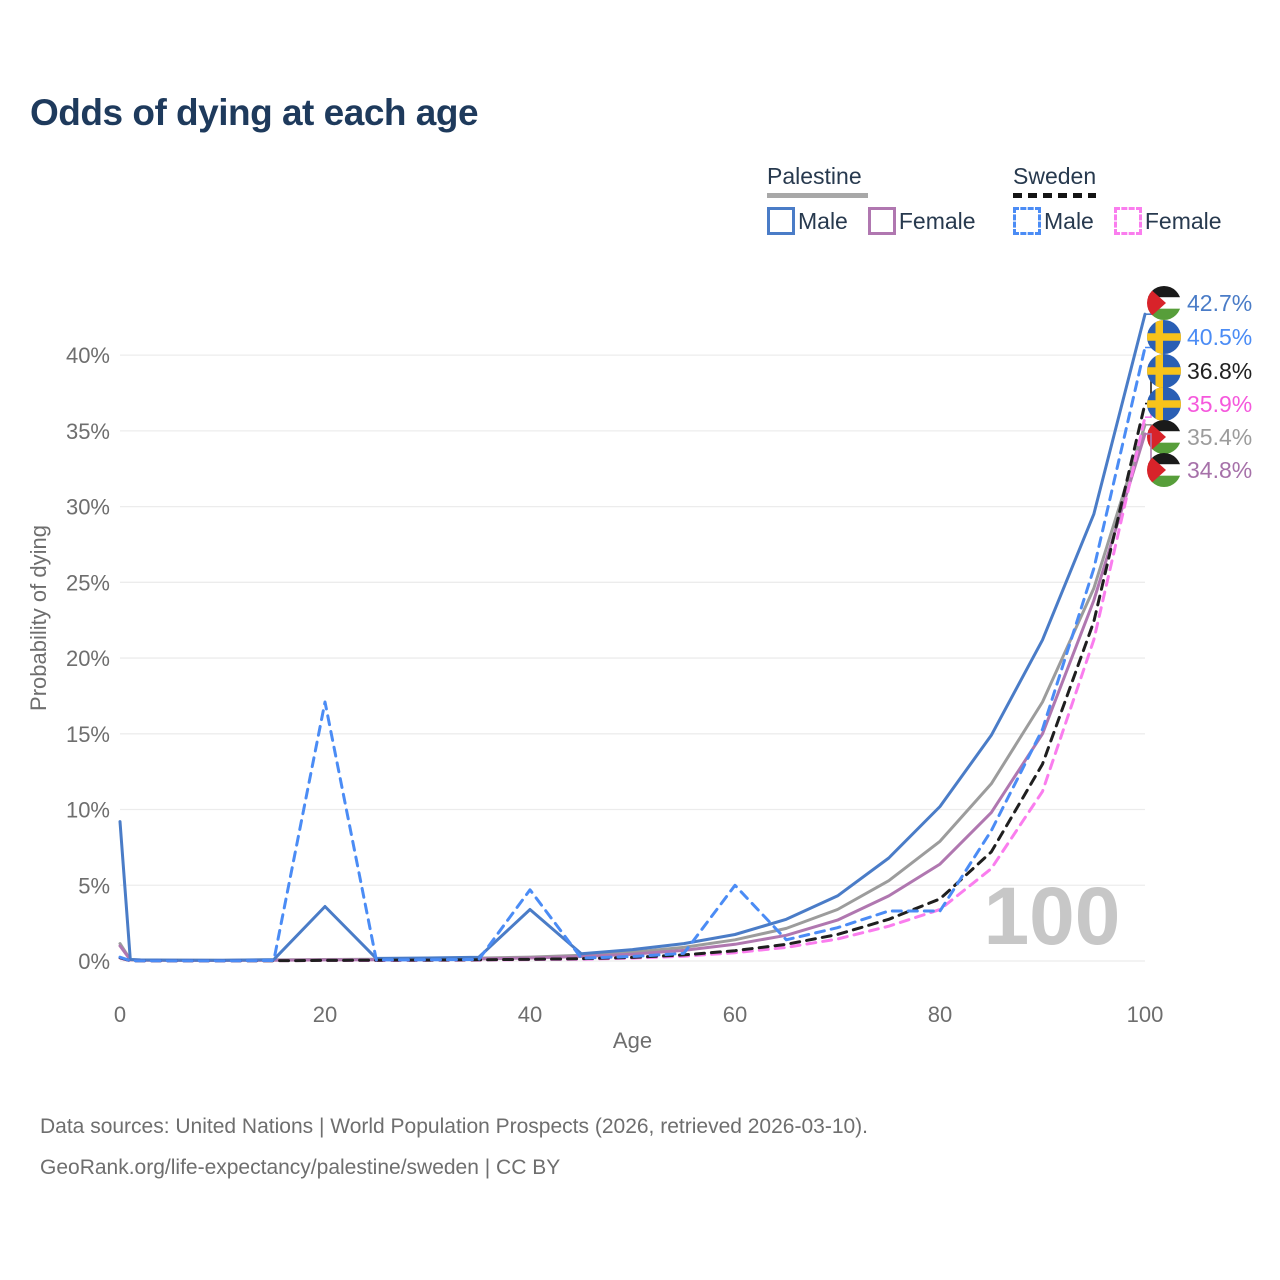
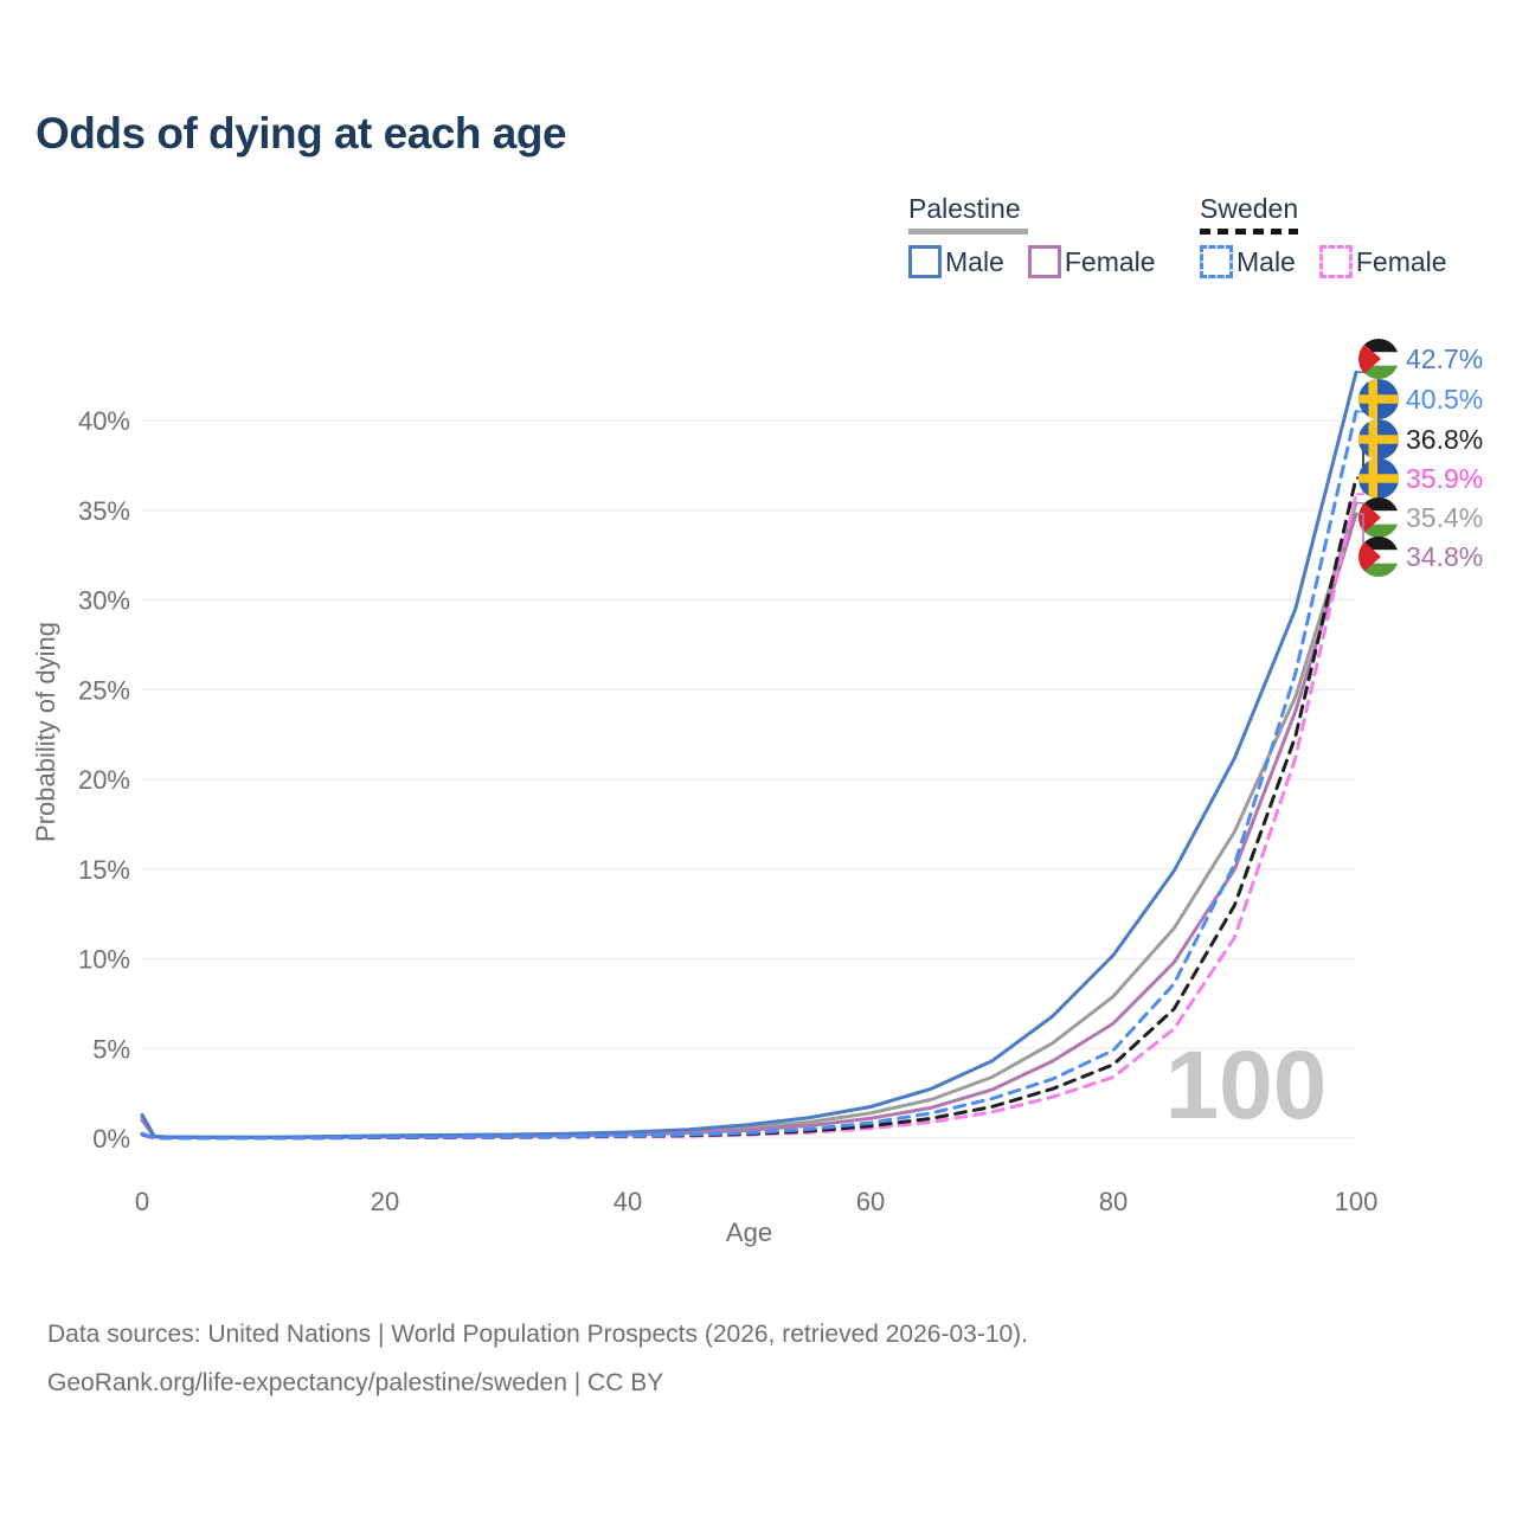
Palestine Male/0: 9.2% -> 1.3%
Palestine Male/20: 3.6% -> 0.1%
Sweden Male/20: 17.1% -> 0.1%
Palestine Male/40: 3.4% -> 0.3%
Sweden Male/40: 4.7% -> 0.1%
Sweden Male/60: 5.0% -> 0.8%
Sweden Male/80: 3.3% -> 4.9%
